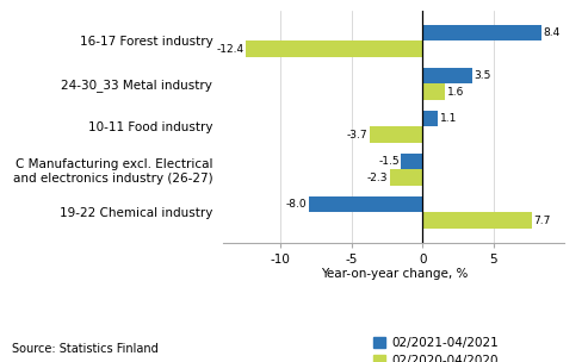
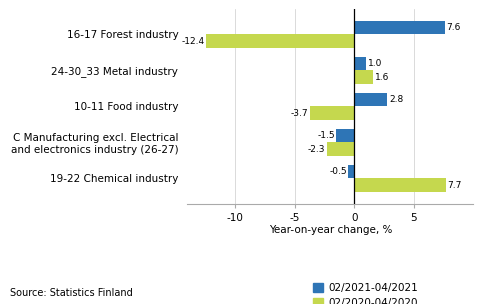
02/2021-04/2021/16-17 Forest industry: 8.4 -> 7.6
02/2021-04/2021/24-30_33 Metal industry: 3.5 -> 1.0
02/2021-04/2021/10-11 Food industry: 1.1 -> 2.8
02/2021-04/2021/19-22 Chemical industry: -8.0 -> -0.5
